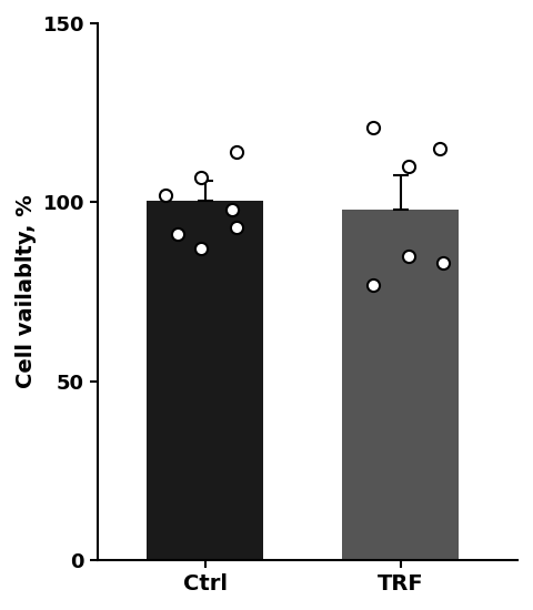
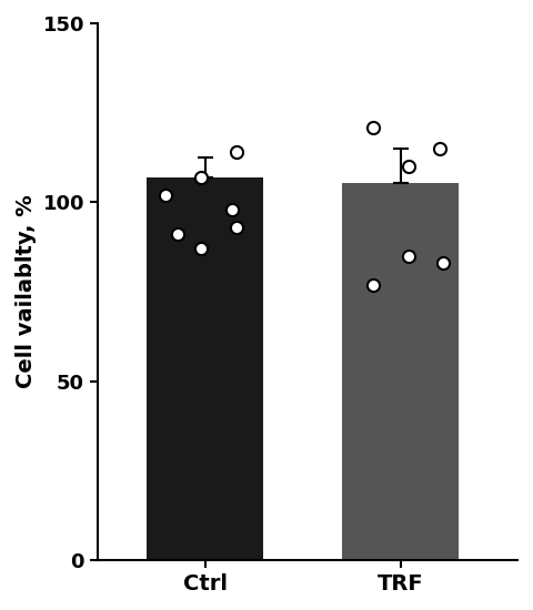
Ctrl: 100.5 -> 107.0
TRF: 98.0 -> 105.5
